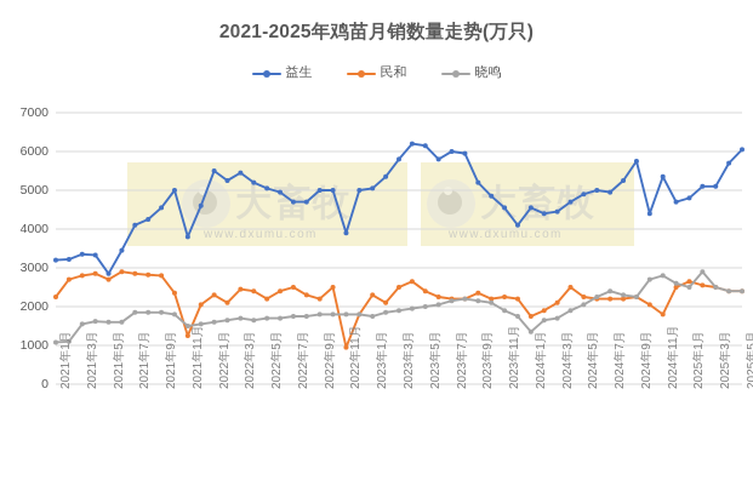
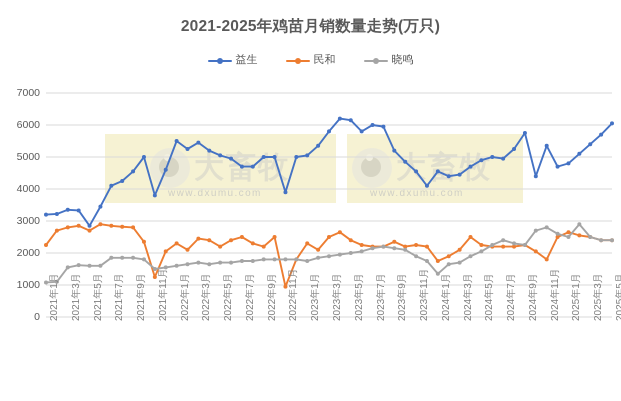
益生/2025年3月: 5100 -> 5400
